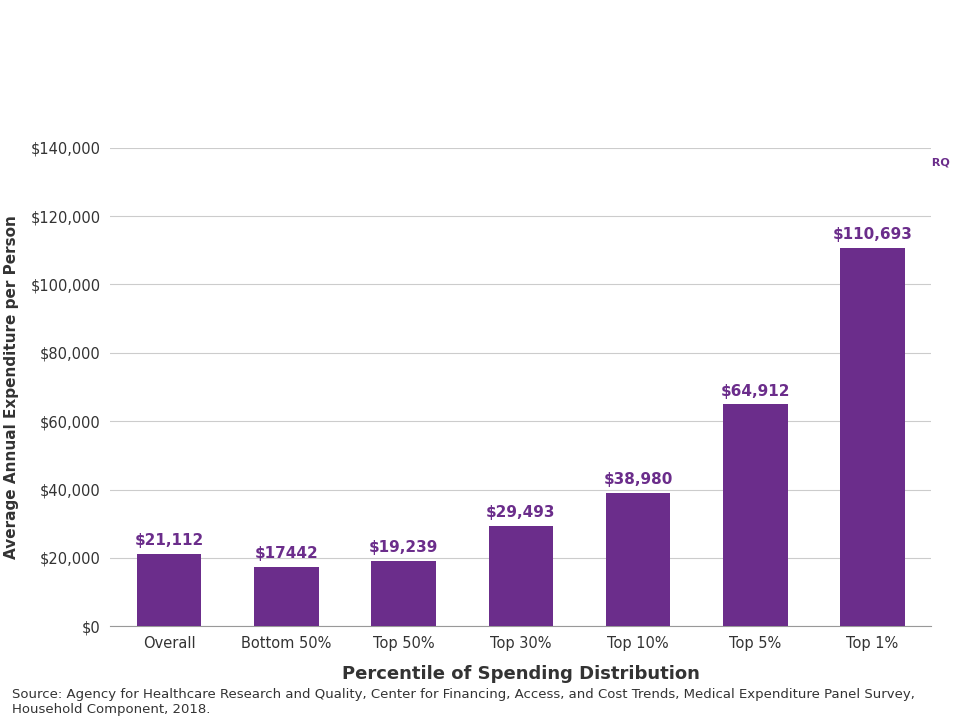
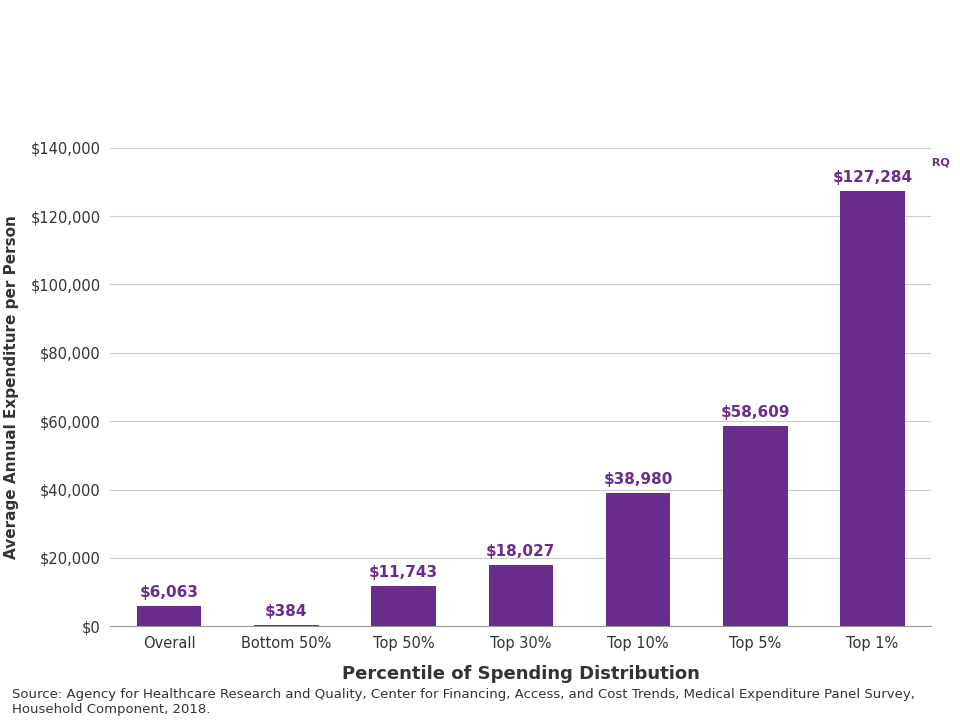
Overall: $21,112 -> $6,063
Bottom 50%: $17442 -> $384
Top 50%: $19,239 -> $11,743
Top 30%: $29,493 -> $18,027
Top 5%: $64,912 -> $58,609
Top 1%: $110,693 -> $127,284
